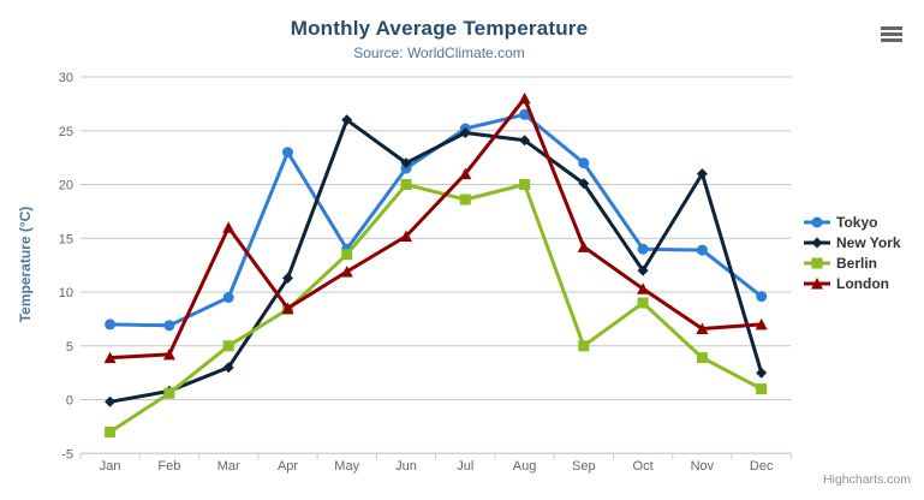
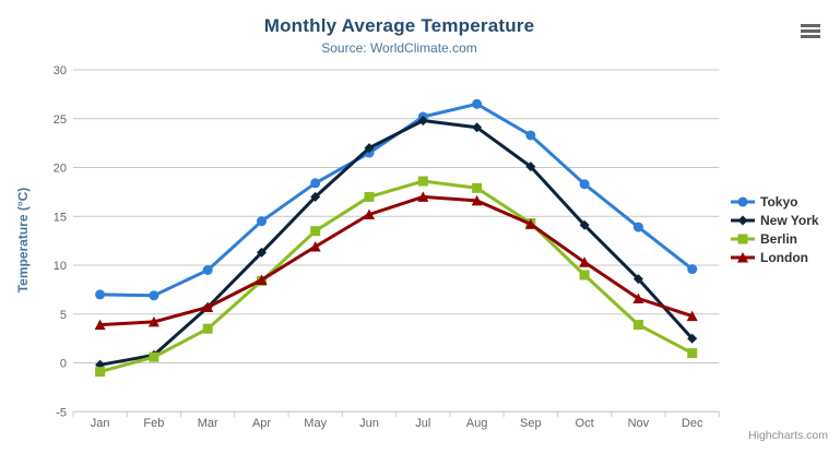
Berlin/Jan: -3 -> -1
New York/Mar: 3 -> 6
Berlin/Mar: 5 -> 4
London/Mar: 16 -> 6
Tokyo/Apr: 23 -> 14
Tokyo/May: 14 -> 18
New York/May: 26 -> 17
Berlin/Jun: 20 -> 17
London/Jul: 21 -> 17
Berlin/Aug: 20 -> 18
London/Aug: 28 -> 17
Tokyo/Sep: 22 -> 23
Berlin/Sep: 5 -> 14
Tokyo/Oct: 14 -> 18
New York/Oct: 12 -> 14
New York/Nov: 21 -> 9
London/Dec: 7 -> 5
